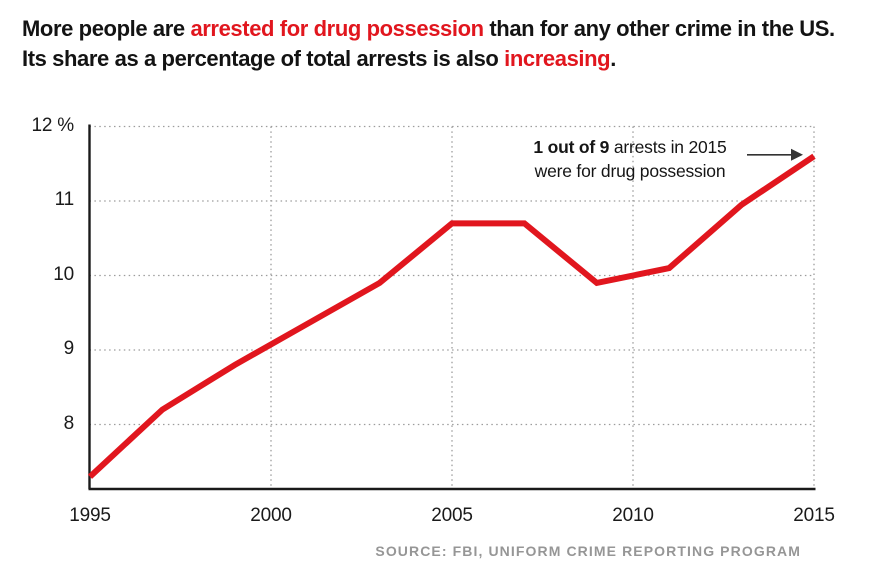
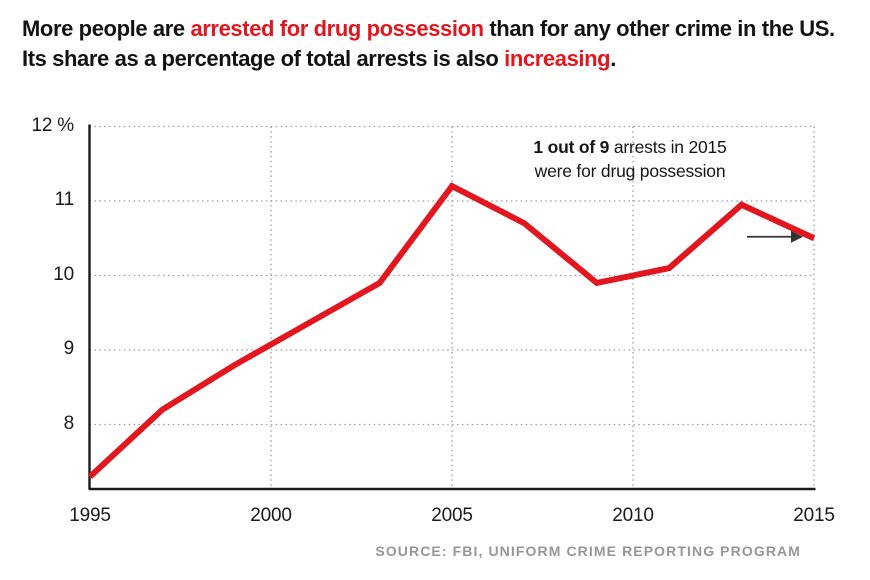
2005: 10.7% -> 11.2%
2015: 11.6% -> 10.5%
